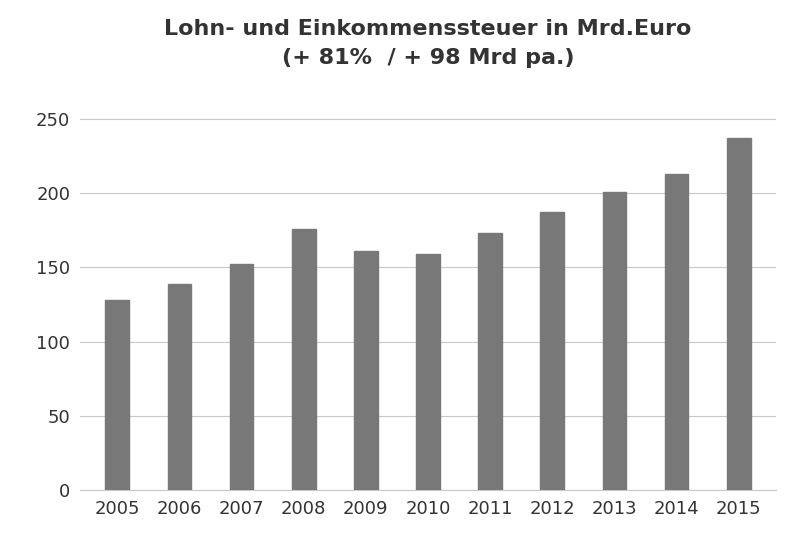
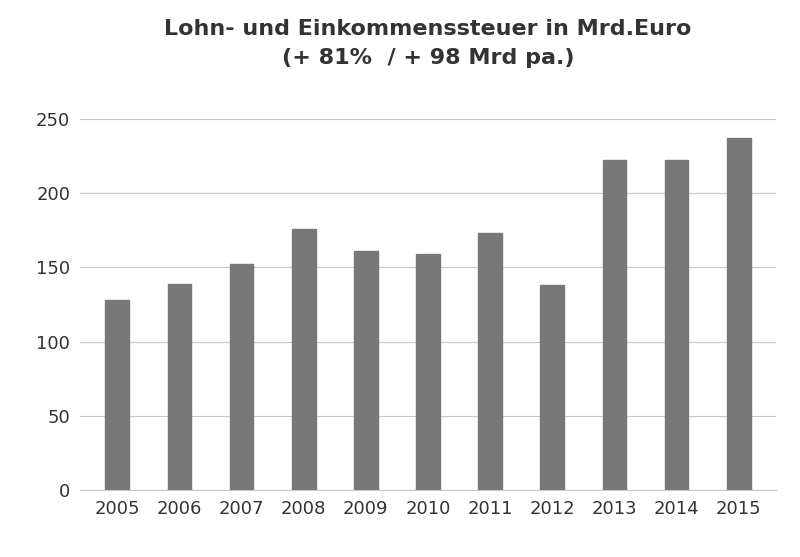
2012: 187 -> 138
2013: 201 -> 222
2014: 213 -> 222
